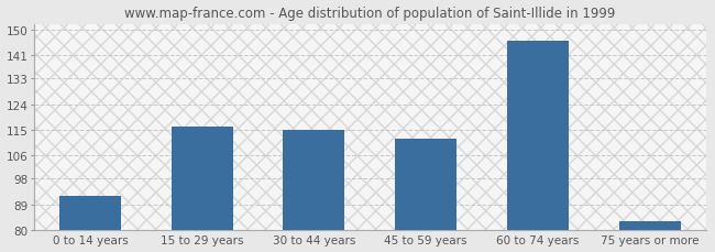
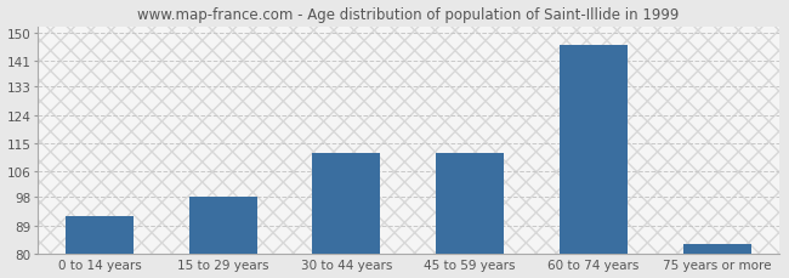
15 to 29 years: 116 -> 98
30 to 44 years: 115 -> 112
